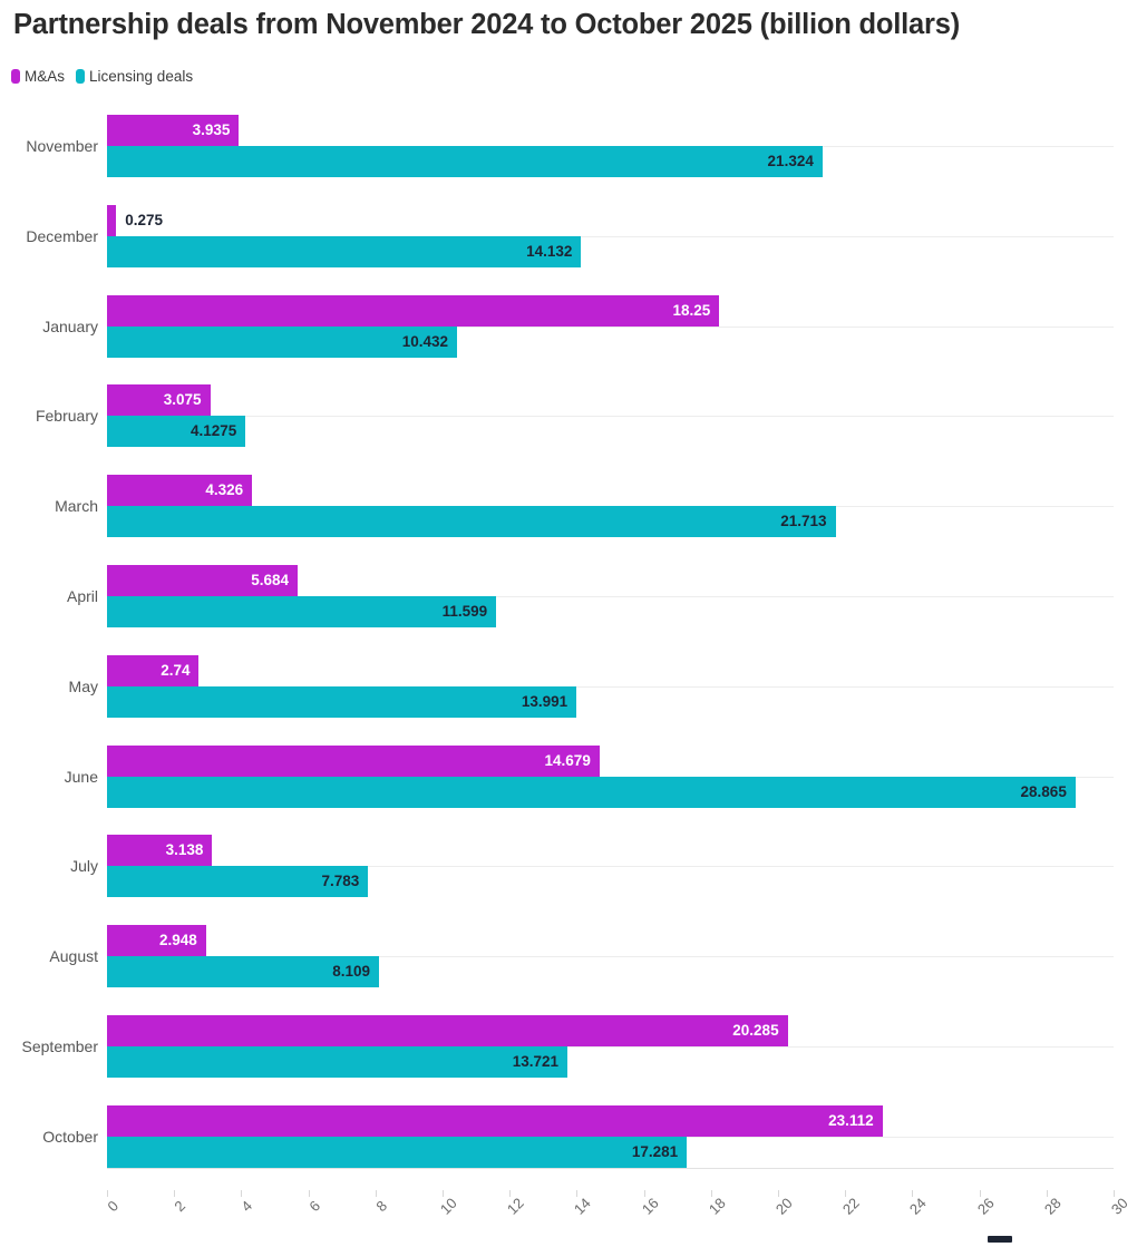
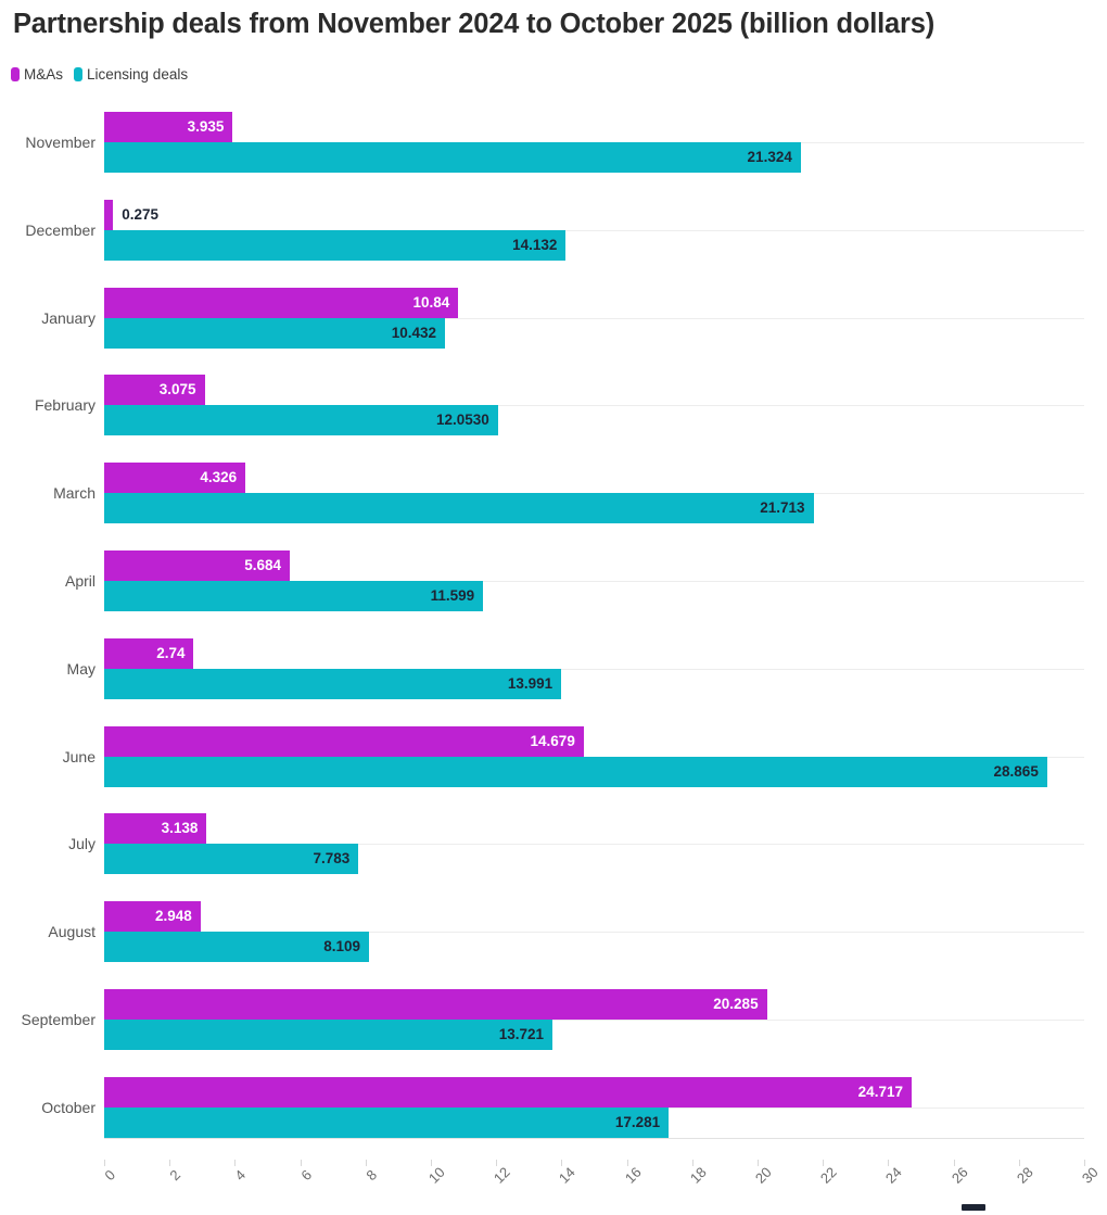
M&As/January: 18.25 -> 10.84
Licensing deals/February: 4.1275 -> 12.0530
M&As/October: 23.112 -> 24.717
